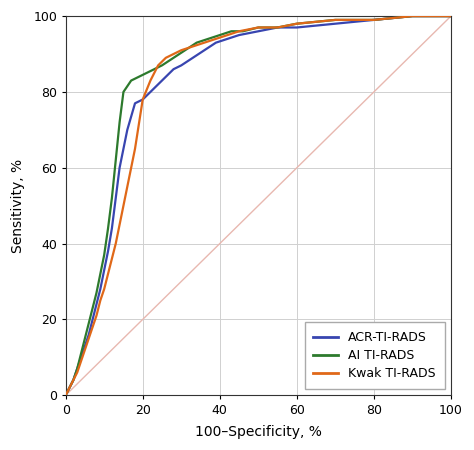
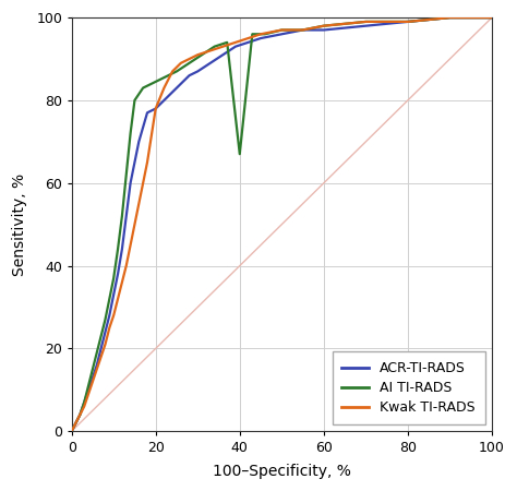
AI TI-RADS/40: 95 -> 67
